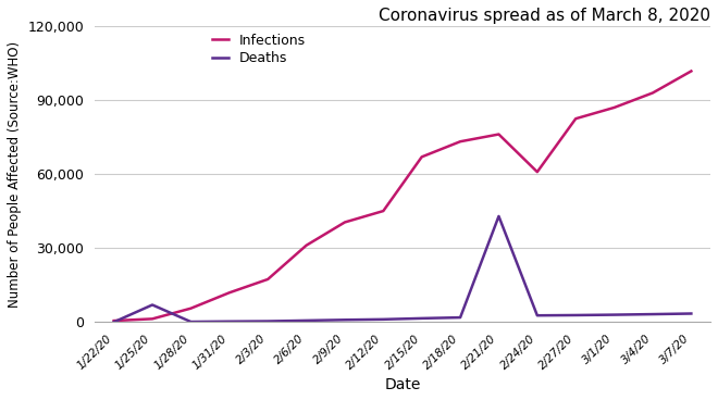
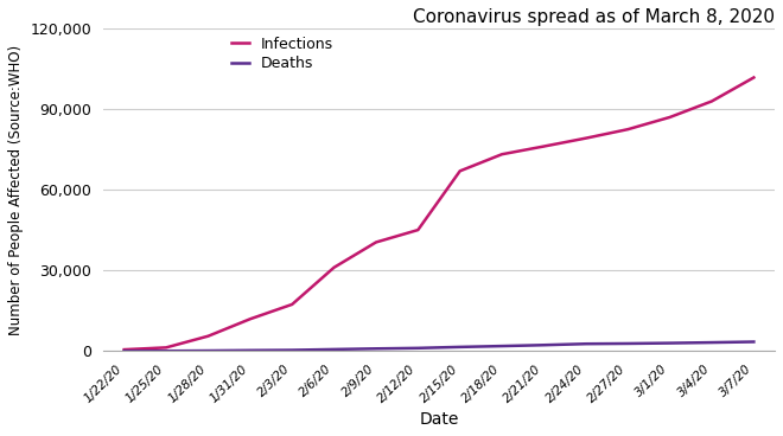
Deaths/1/25/20: 7,000 -> 0
Deaths/2/21/20: 43,000 -> 2,200
Infections/2/24/20: 61,000 -> 79,300
